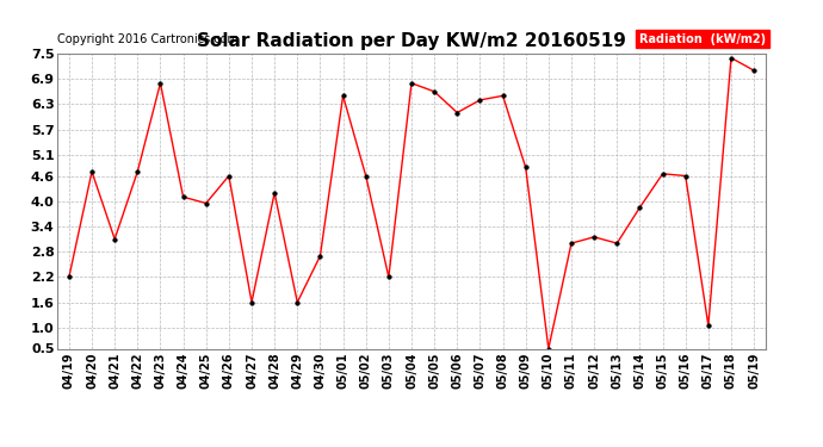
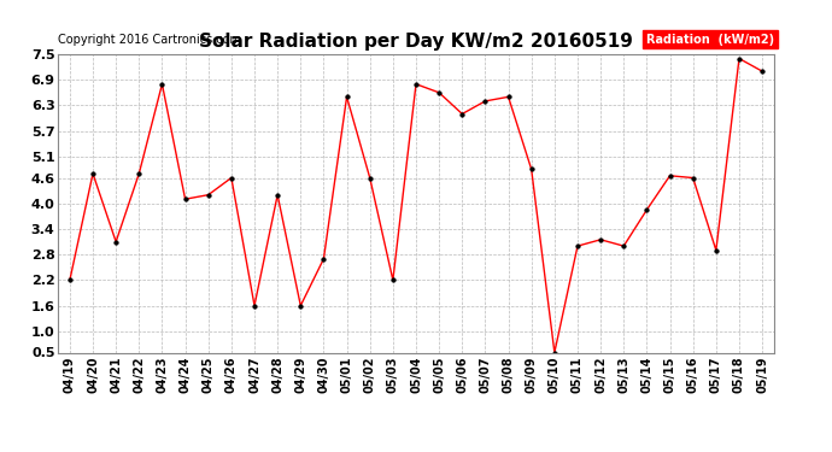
04/25: 3.95 -> 4.20
05/17: 1.05 -> 2.90
